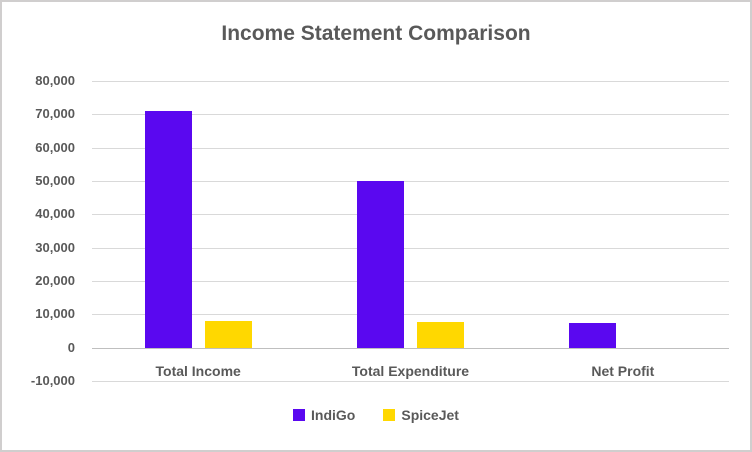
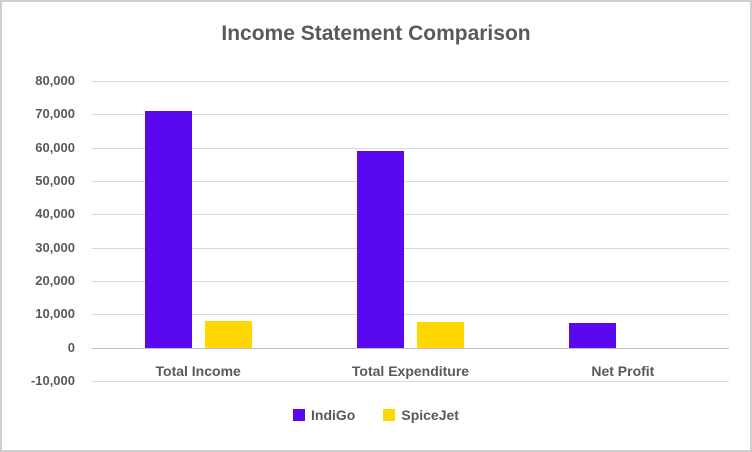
IndiGo/Total Expenditure: 50000 -> 59000
